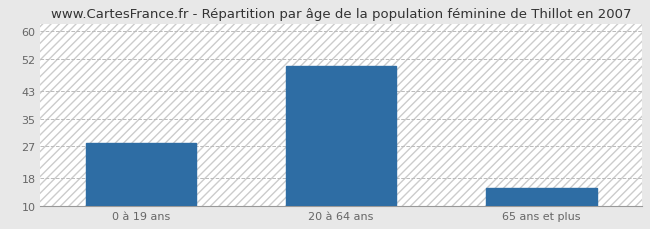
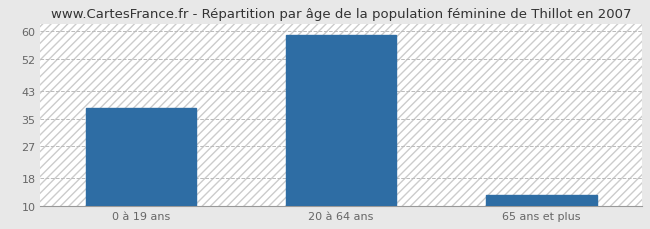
0 à 19 ans: 28 -> 38
20 à 64 ans: 50 -> 59
65 ans et plus: 15 -> 13
